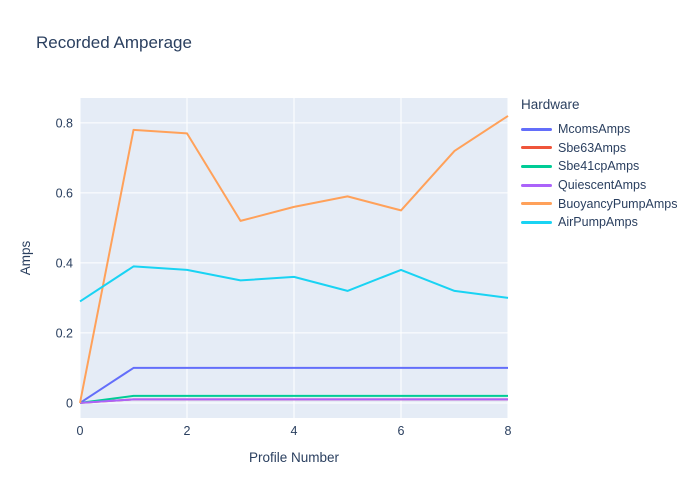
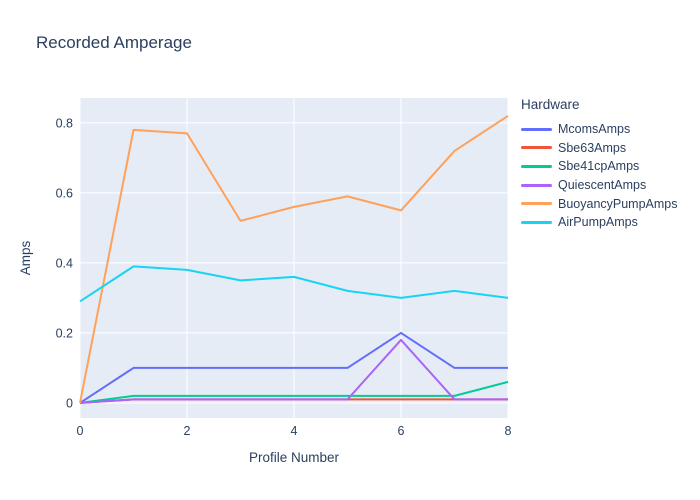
McomsAmps/6: 0.1 -> 0.2
QuiescentAmps/6: 0.01 -> 0.18
AirPumpAmps/6: 0.38 -> 0.30
Sbe41cpAmps/8: 0.02 -> 0.06
